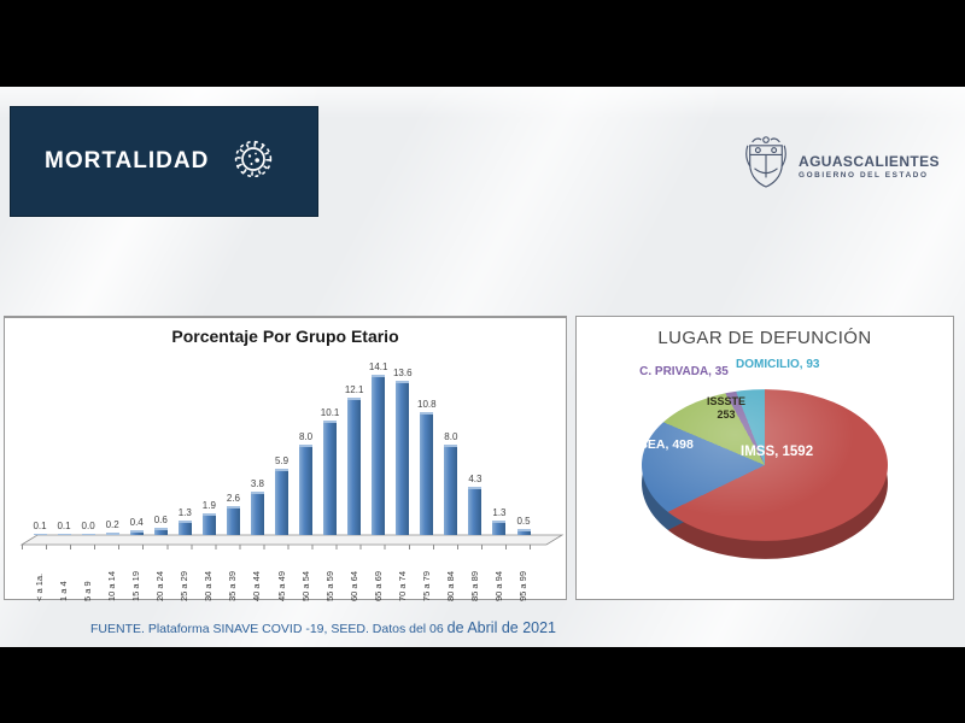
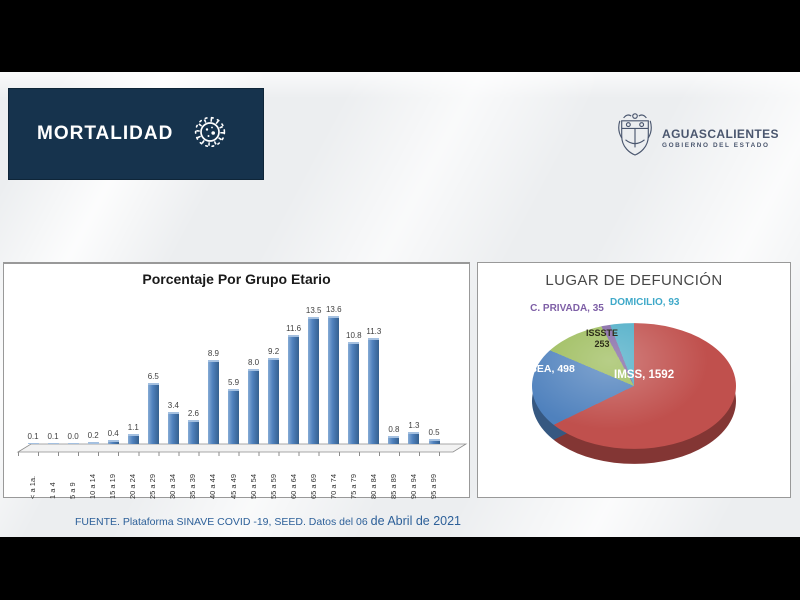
Porcentaje Por Grupo Etario/20 a 24: 0.6 -> 1.1
Porcentaje Por Grupo Etario/25 a 29: 1.3 -> 6.5
Porcentaje Por Grupo Etario/30 a 34: 1.9 -> 3.4
Porcentaje Por Grupo Etario/40 a 44: 3.8 -> 8.9
Porcentaje Por Grupo Etario/55 a 59: 10.1 -> 9.2
Porcentaje Por Grupo Etario/60 a 64: 12.1 -> 11.6
Porcentaje Por Grupo Etario/65 a 69: 14.1 -> 13.5
Porcentaje Por Grupo Etario/80 a 84: 8.0 -> 11.3
Porcentaje Por Grupo Etario/85 a 89: 4.3 -> 0.8
